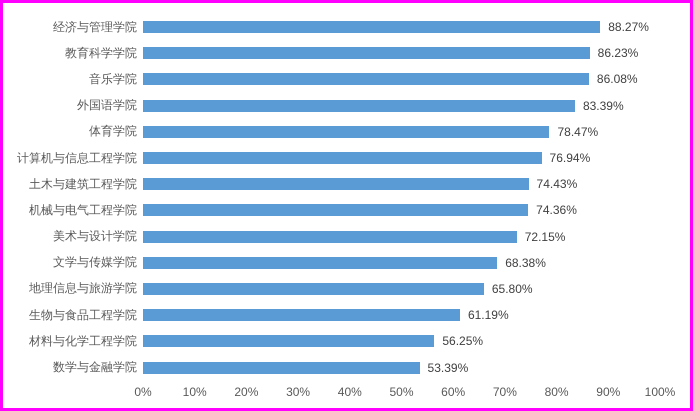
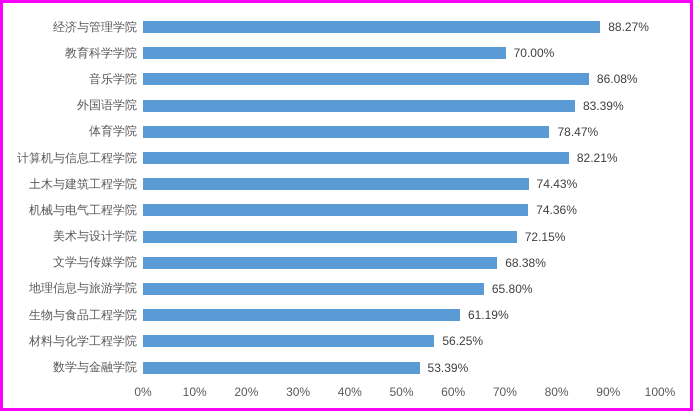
教育科学学院: 86.23% -> 70.00%
计算机与信息工程学院: 76.94% -> 82.21%
